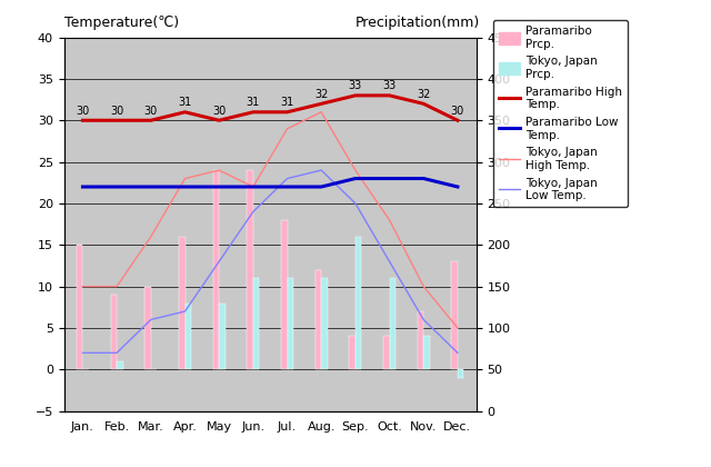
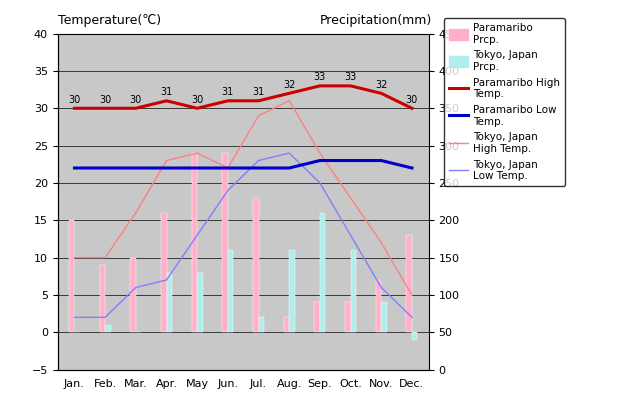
Tokyo, Japan Prcp./Jul.: 11 -> 2
Paramaribo Prcp./Aug.: 12 -> 2
Tokyo, Japan High Temp./Nov.: 10 -> 12
